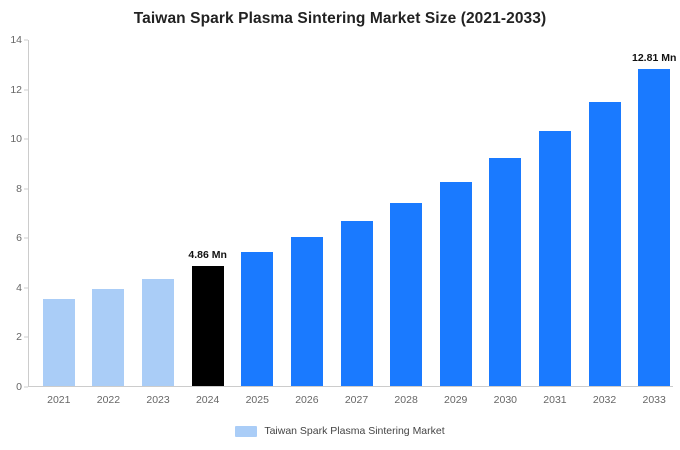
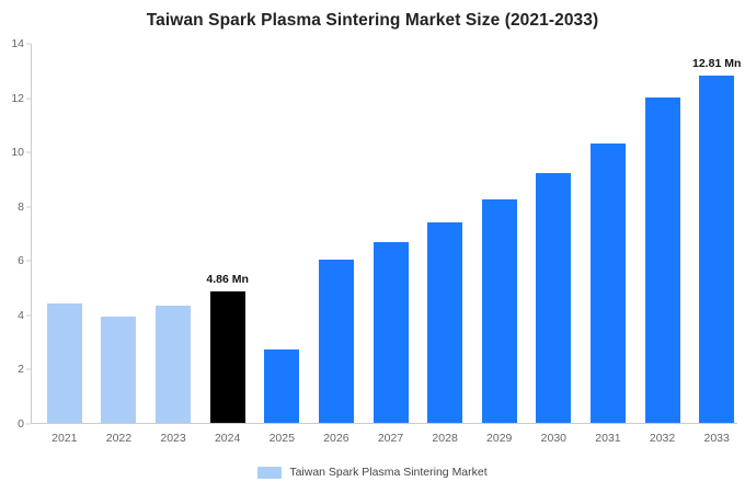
2021: 3.5 -> 4.4
2025: 5.4 -> 2.7
2032: 11.4 -> 12.0
